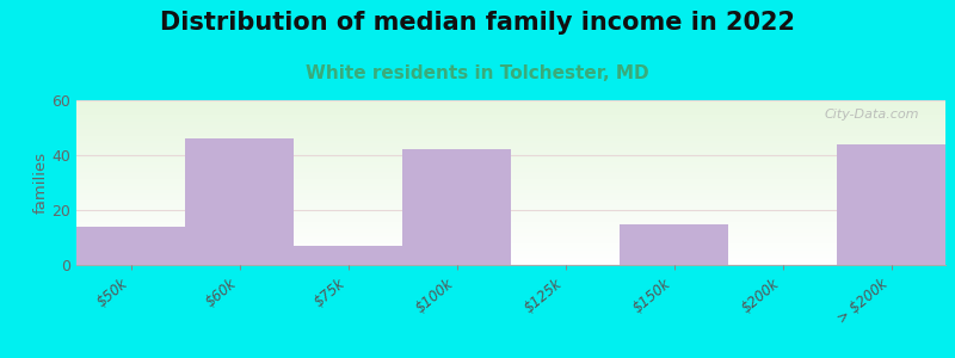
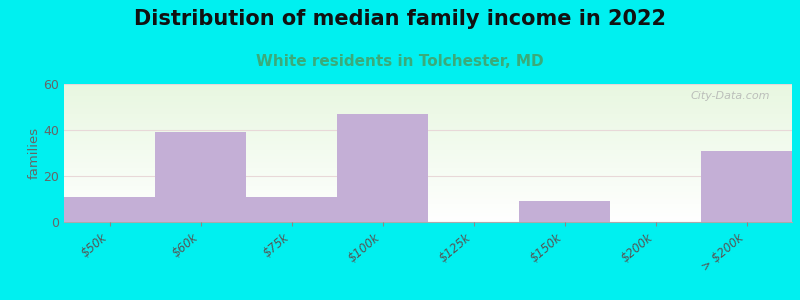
$50k: 14 -> 11
$60k: 46 -> 39
$75k: 7 -> 11
$100k: 42 -> 47
$150k: 15 -> 9
> $200k: 44 -> 31
